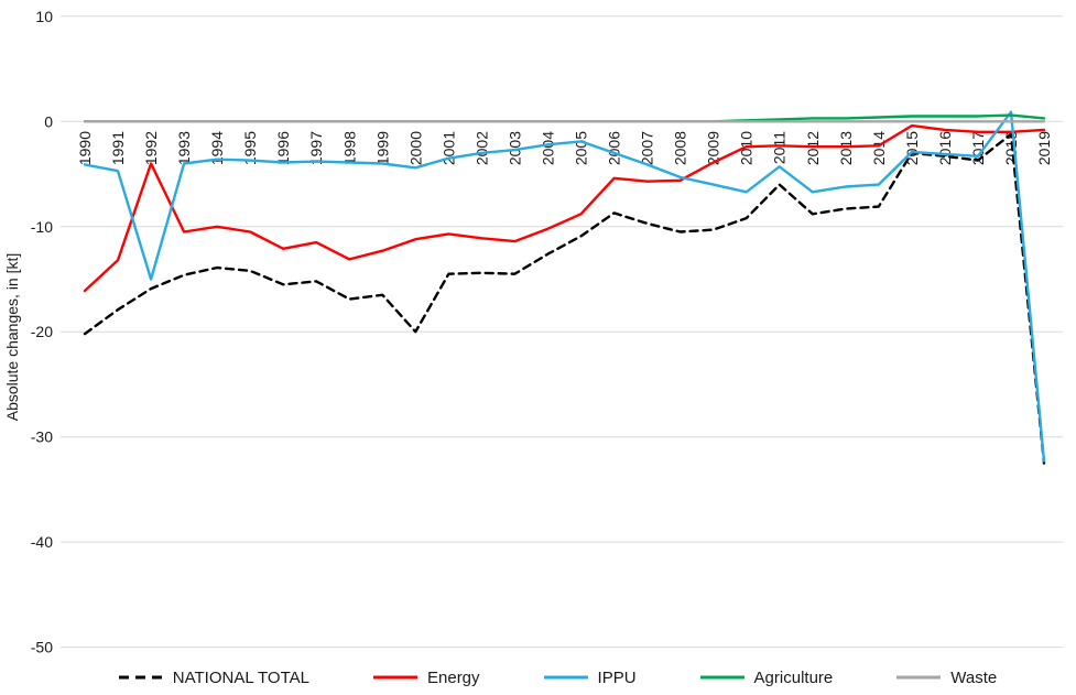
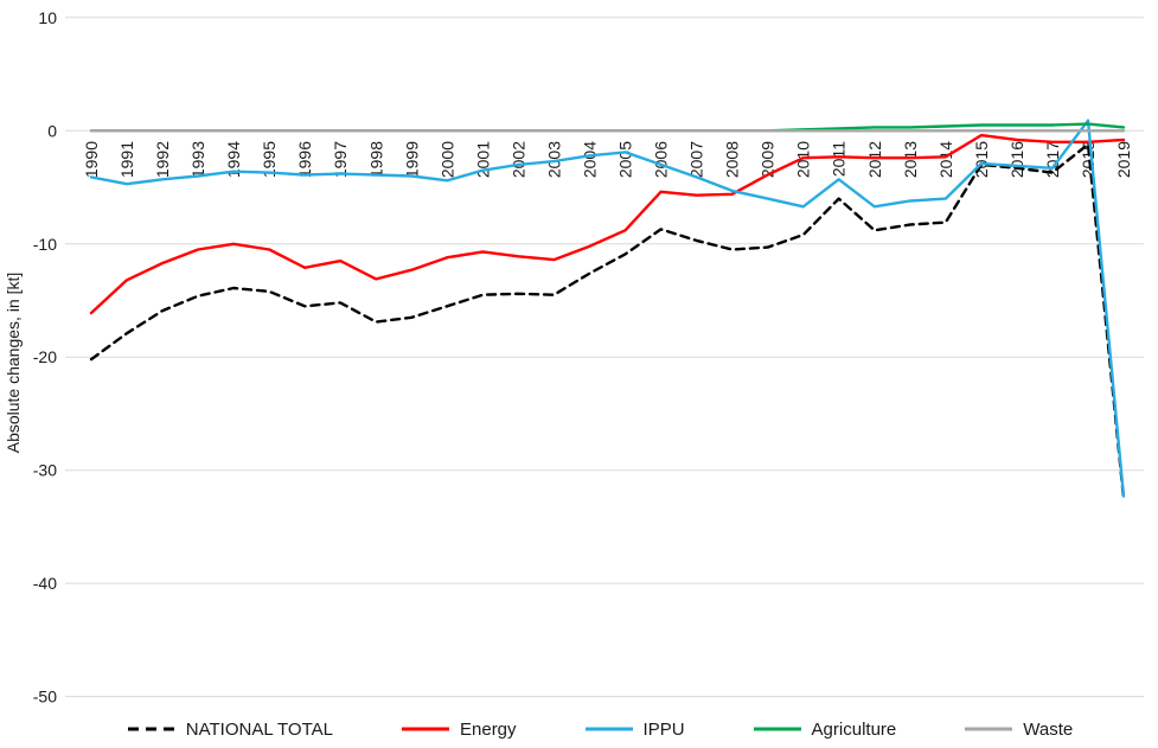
Energy/1992: -4 -> -12
IPPU/1992: -15 -> -4
NATIONAL TOTAL/2000: -20 -> -16
